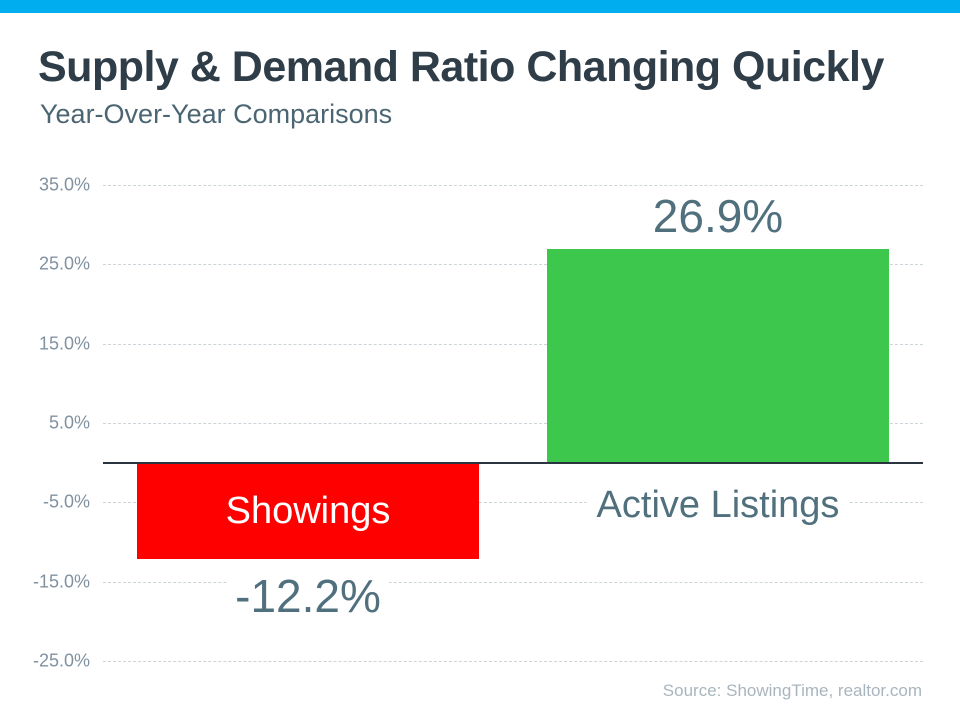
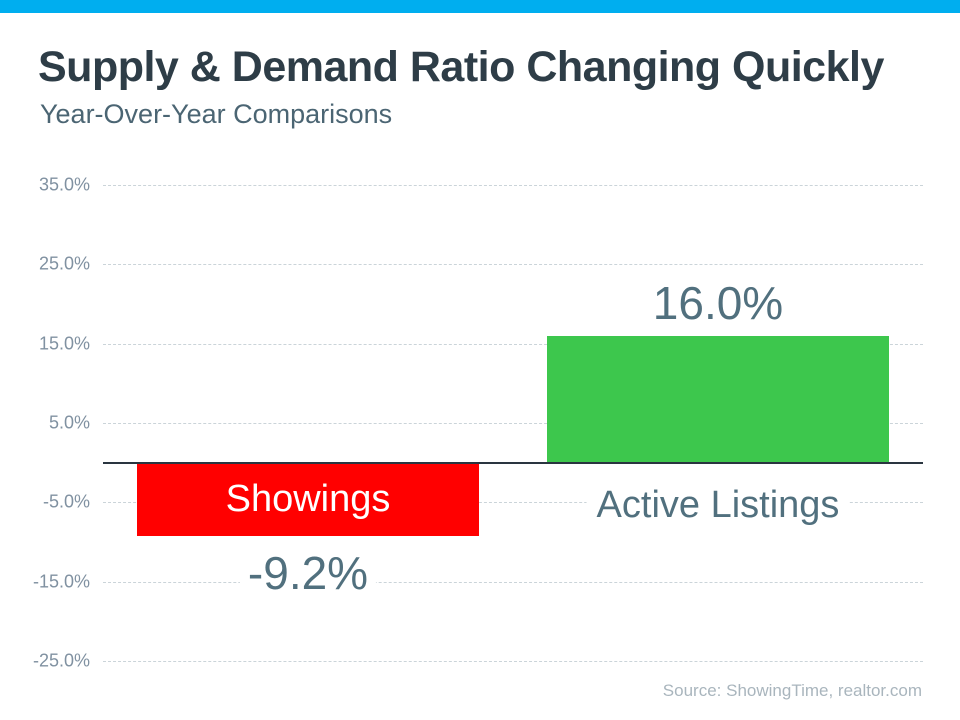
Showings: -12.2% -> -9.2%
Active Listings: 26.9% -> 16.0%
